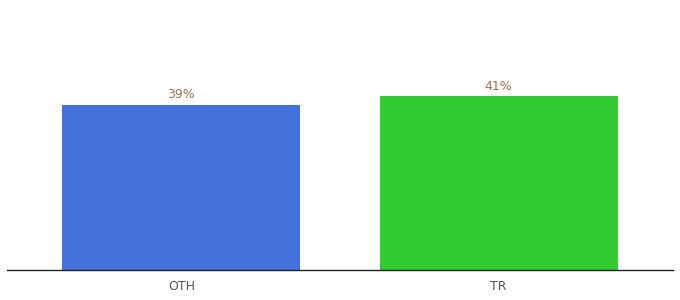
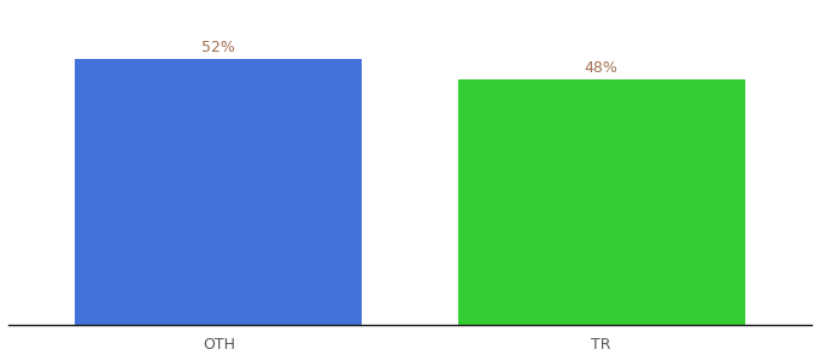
OTH: 39% -> 52%
TR: 41% -> 48%
